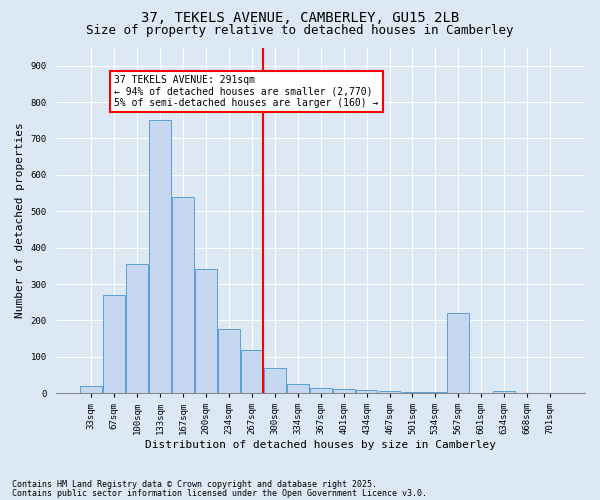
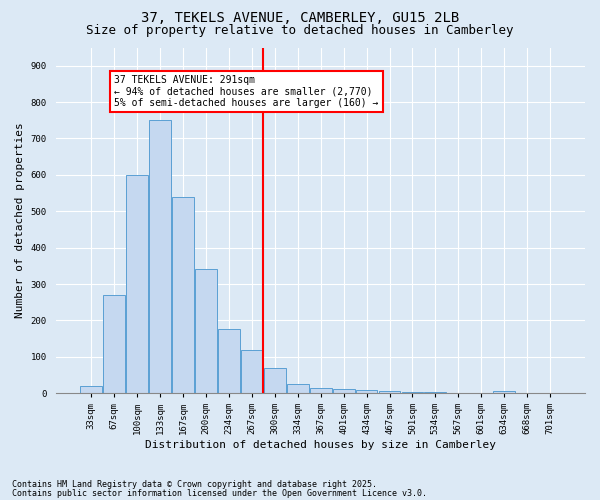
100sqm: 355 -> 600
567sqm: 220 -> 1
